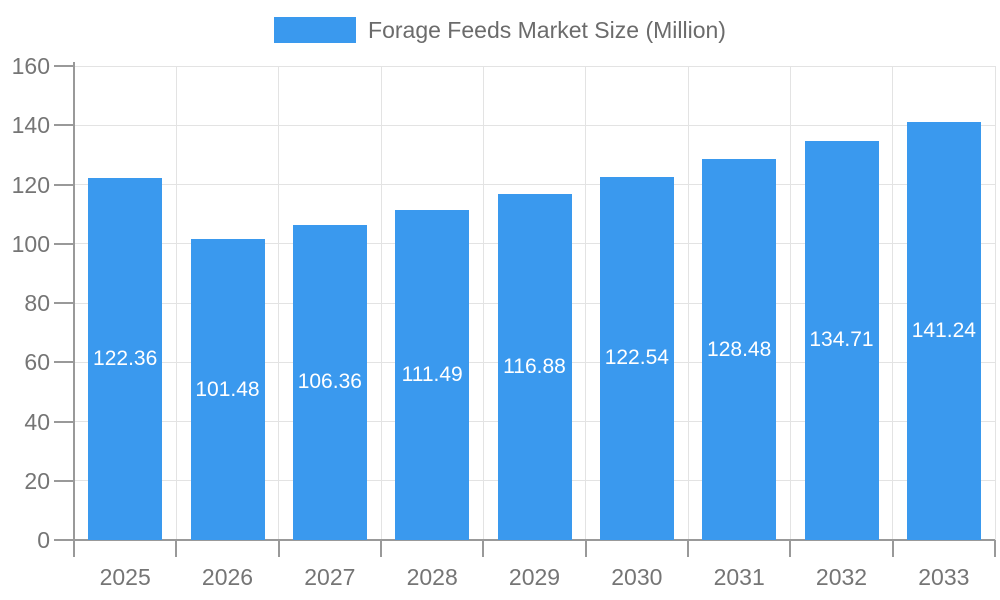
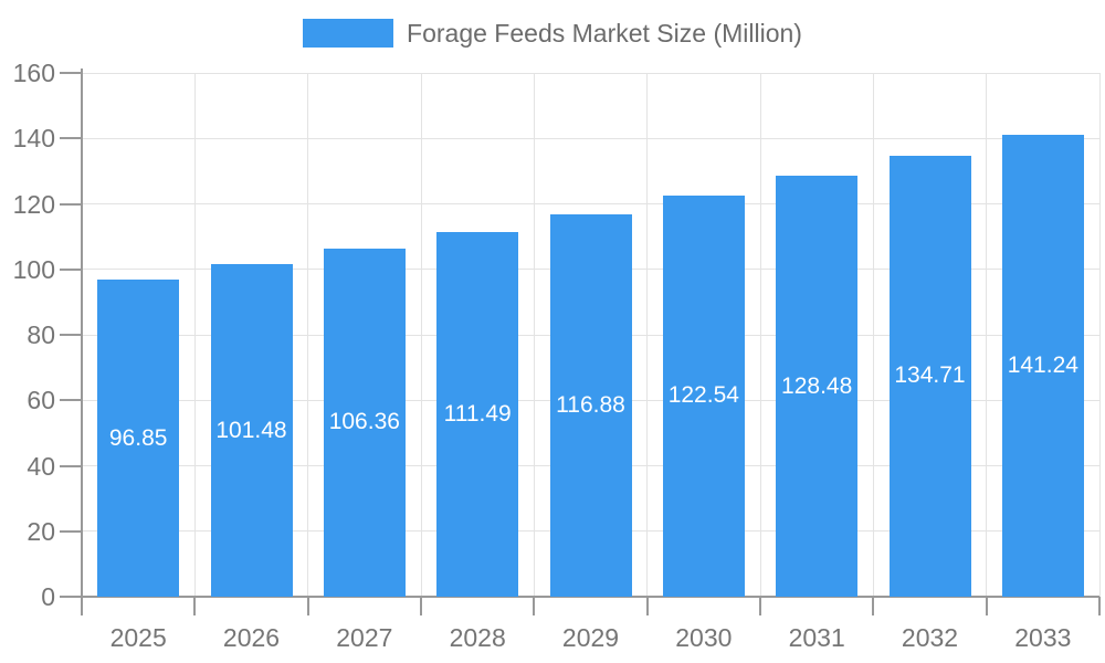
2025: 122.36 -> 96.85
